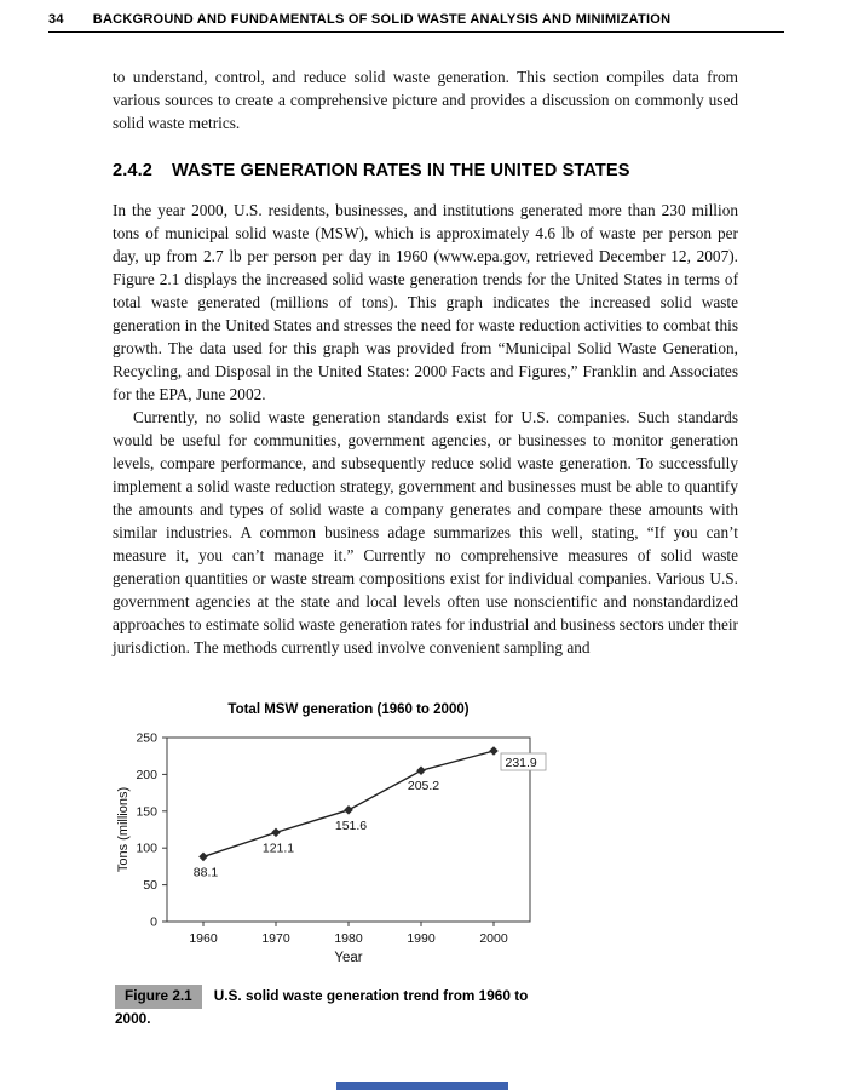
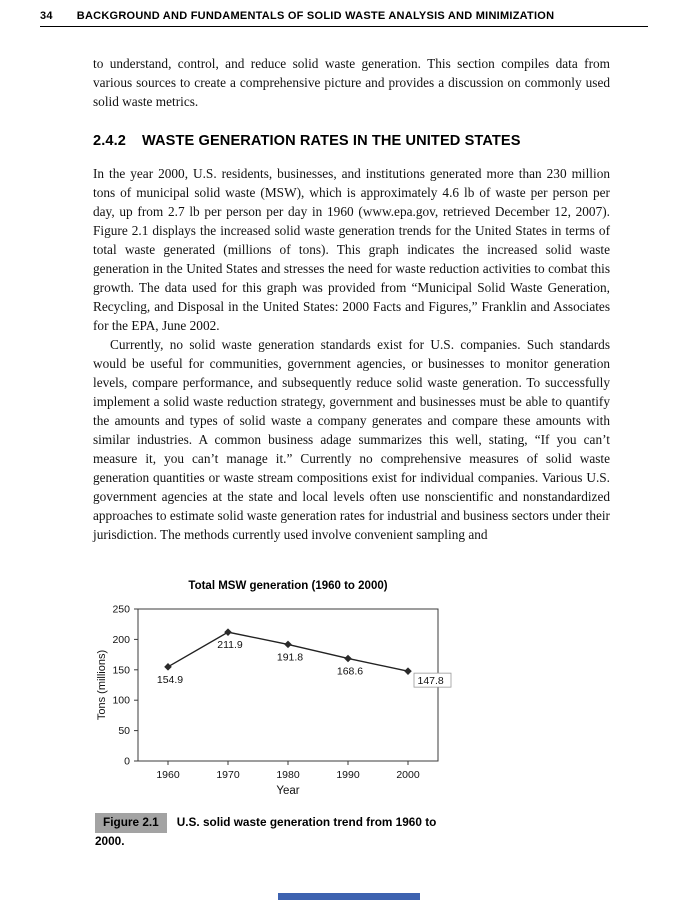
1960: 88.1 -> 154.9
1970: 121.1 -> 211.9
1980: 151.6 -> 191.8
1990: 205.2 -> 168.6
2000: 231.9 -> 147.8
